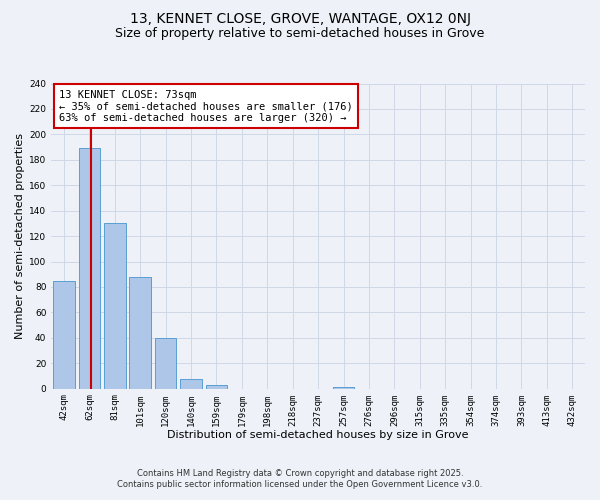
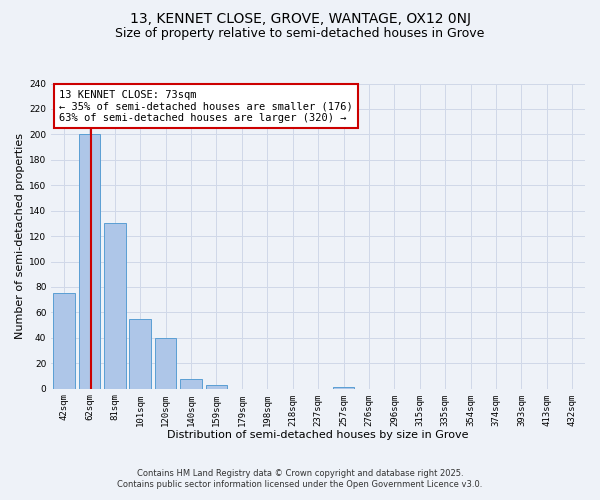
42sqm: 85 -> 75
62sqm: 189 -> 200
101sqm: 88 -> 55
